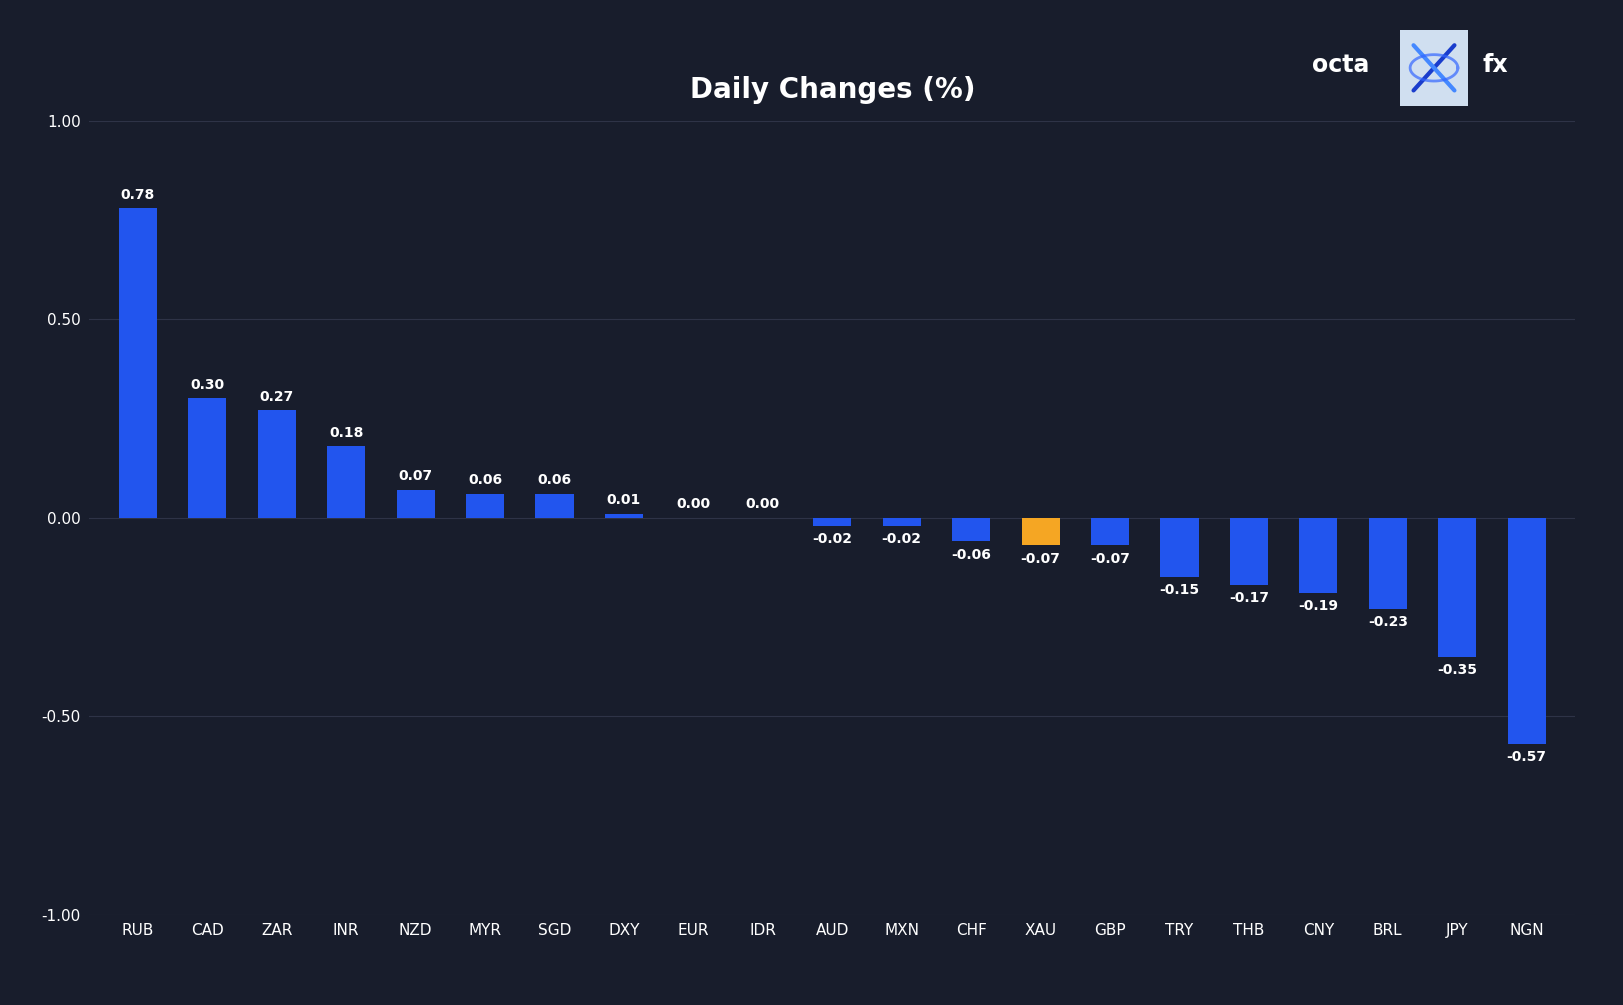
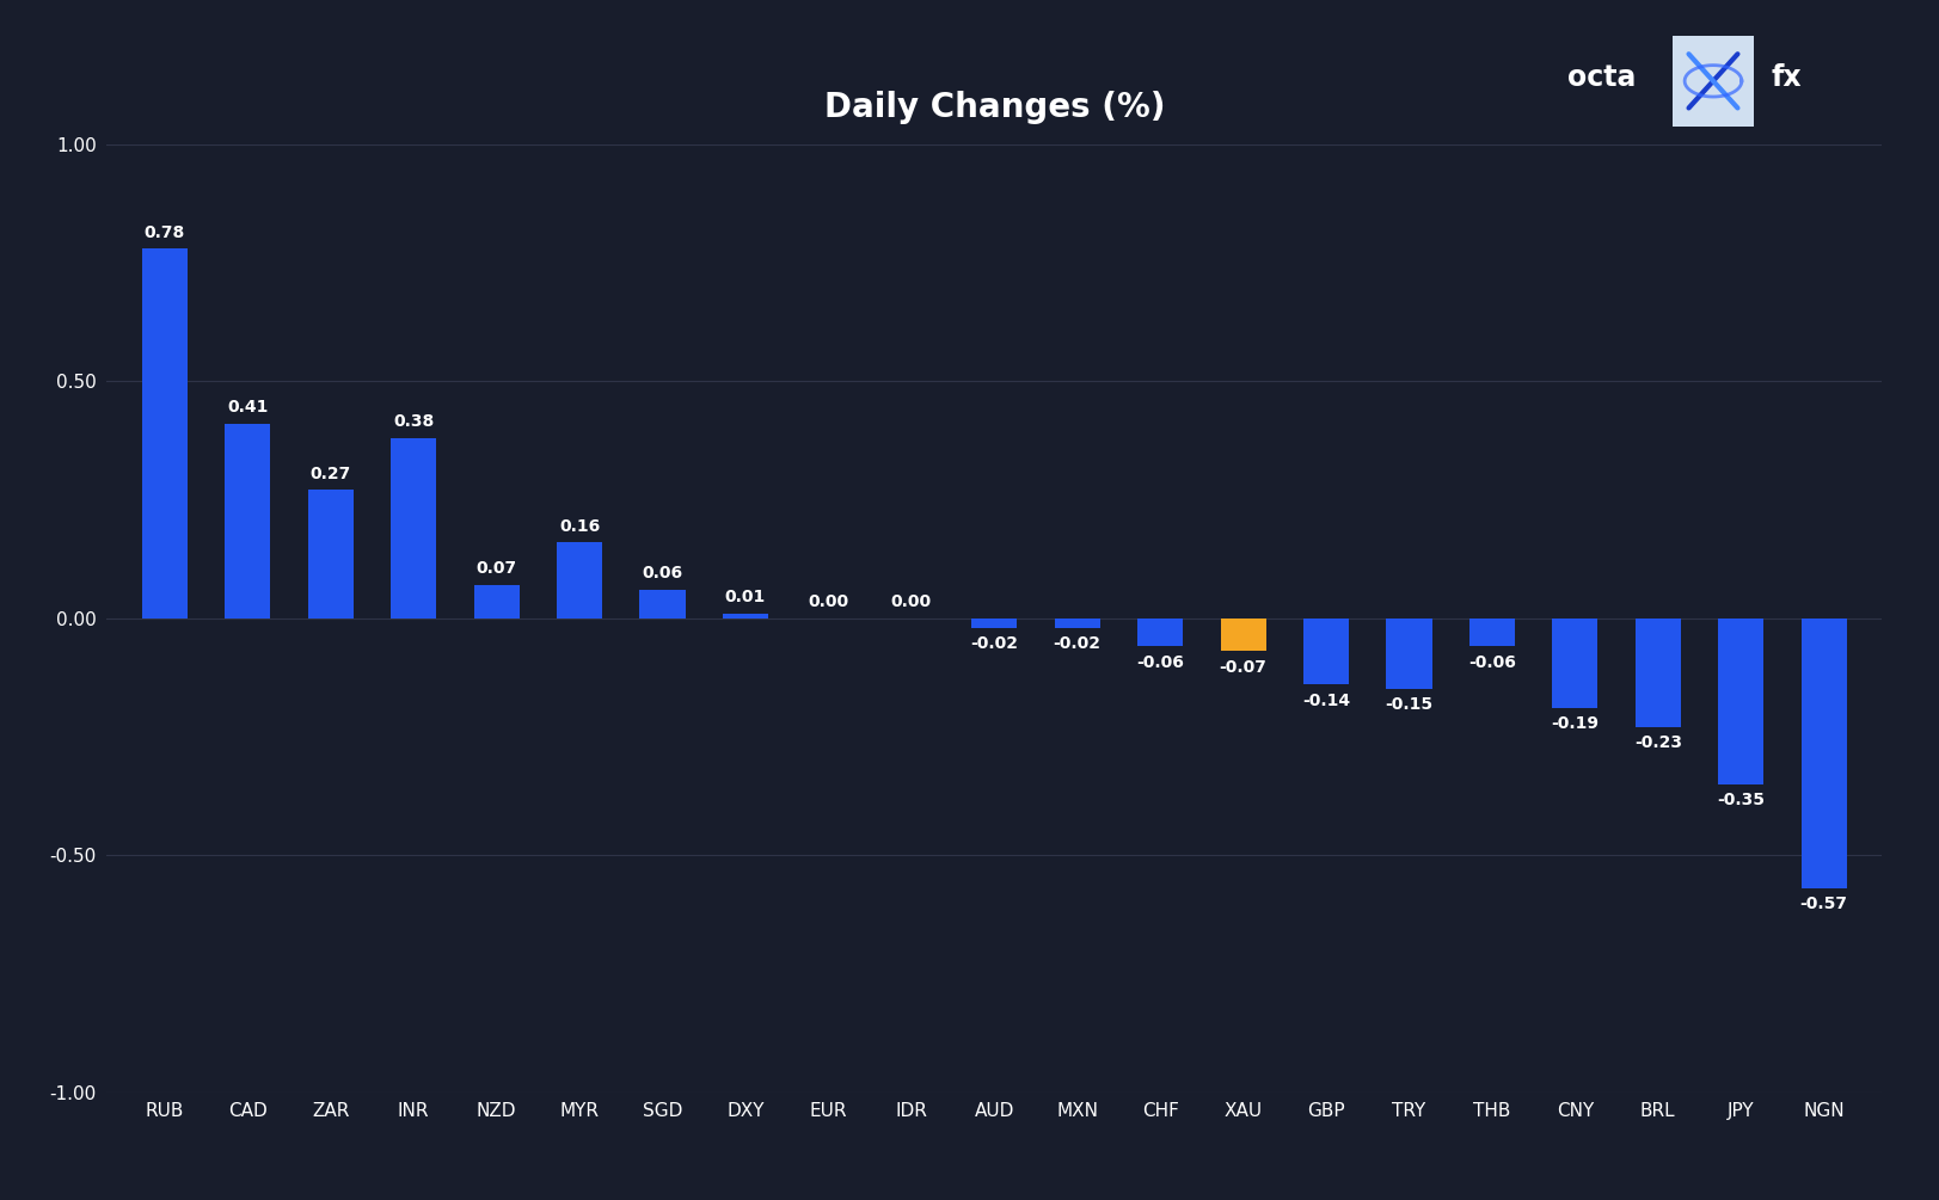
Daily Changes (%)/CAD: 0.30 -> 0.41
Daily Changes (%)/INR: 0.18 -> 0.38
Daily Changes (%)/MYR: 0.06 -> 0.16
Daily Changes (%)/GBP: -0.07 -> -0.14
Daily Changes (%)/THB: -0.17 -> -0.06
